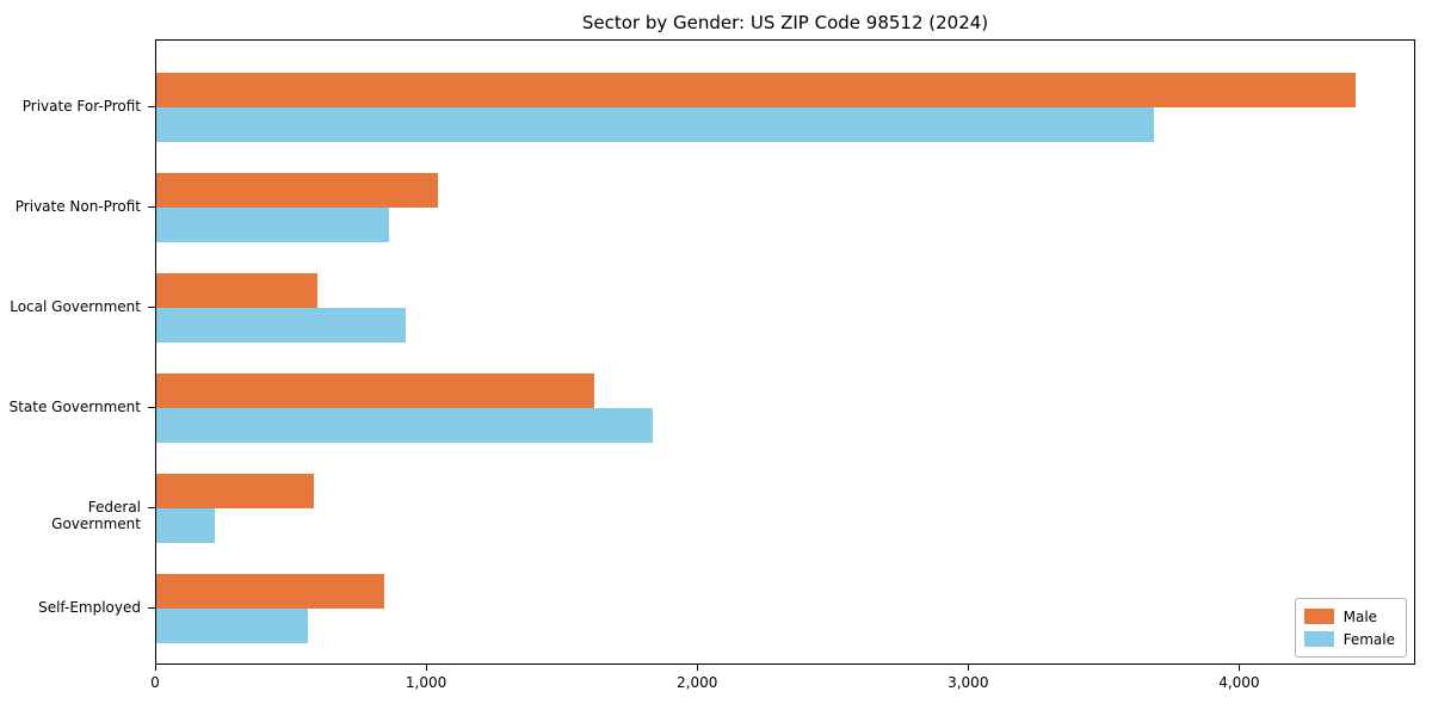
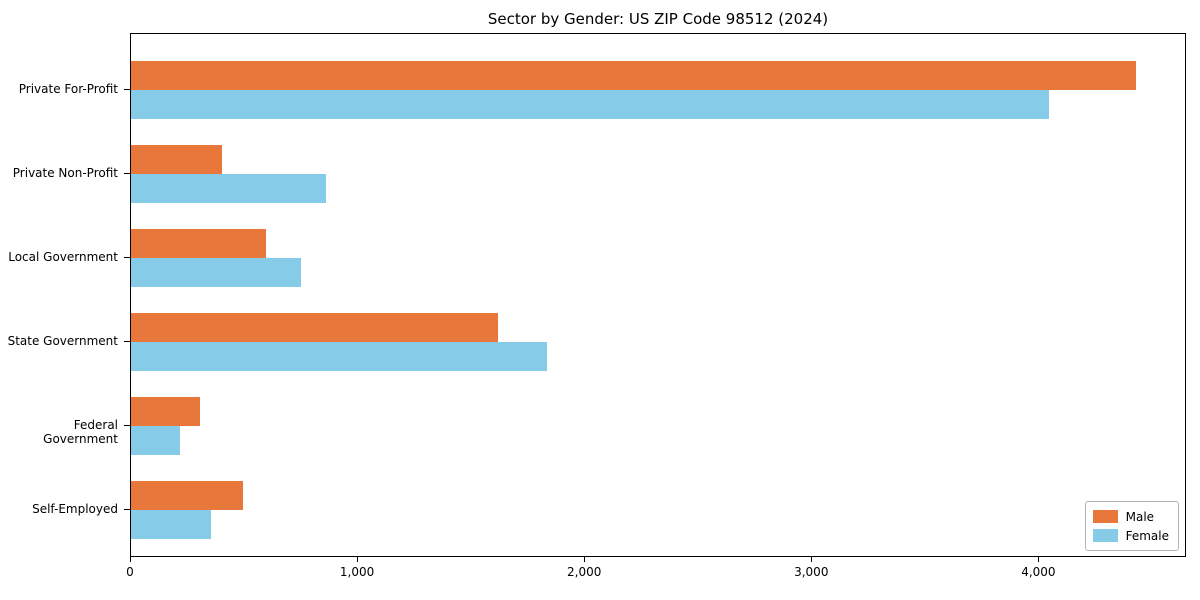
Female/Private For-Profit: 3680 -> 4040
Male/Private Non-Profit: 1040 -> 400
Female/Local Government: 920 -> 750
Male/Federal Government: 580 -> 300
Male/Self-Employed: 840 -> 500
Female/Self-Employed: 560 -> 350
